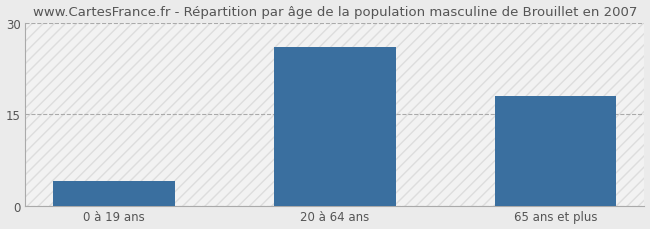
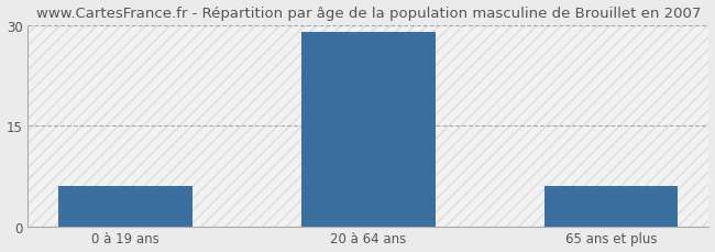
0 à 19 ans: 4 -> 6
20 à 64 ans: 26 -> 29
65 ans et plus: 18 -> 6
